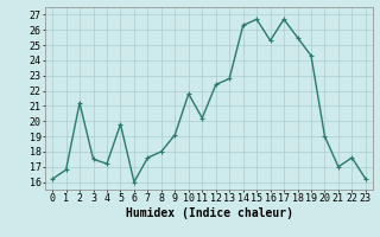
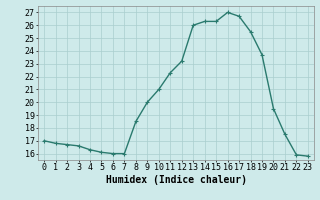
0: 16.2 -> 17.0
2: 21.2 -> 16.7
3: 17.5 -> 16.6
4: 17.2 -> 16.3
5: 19.8 -> 16.1
7: 17.6 -> 16.0
8: 18.0 -> 18.5
9: 19.1 -> 20.0
10: 21.8 -> 21.0
11: 20.2 -> 22.3
12: 22.4 -> 23.2
13: 22.8 -> 26.0
15: 26.7 -> 26.3
16: 25.3 -> 27.0
19: 24.3 -> 23.7
20: 19.0 -> 19.5
21: 17.0 -> 17.5
22: 17.6 -> 15.9
23: 16.2 -> 15.8
